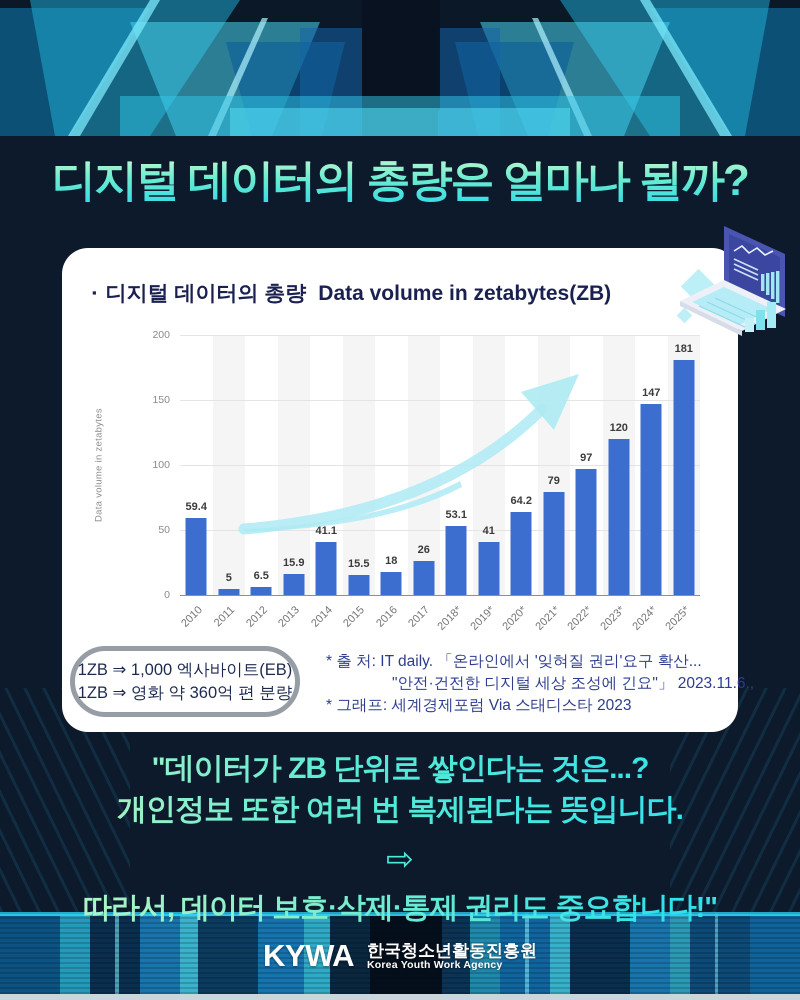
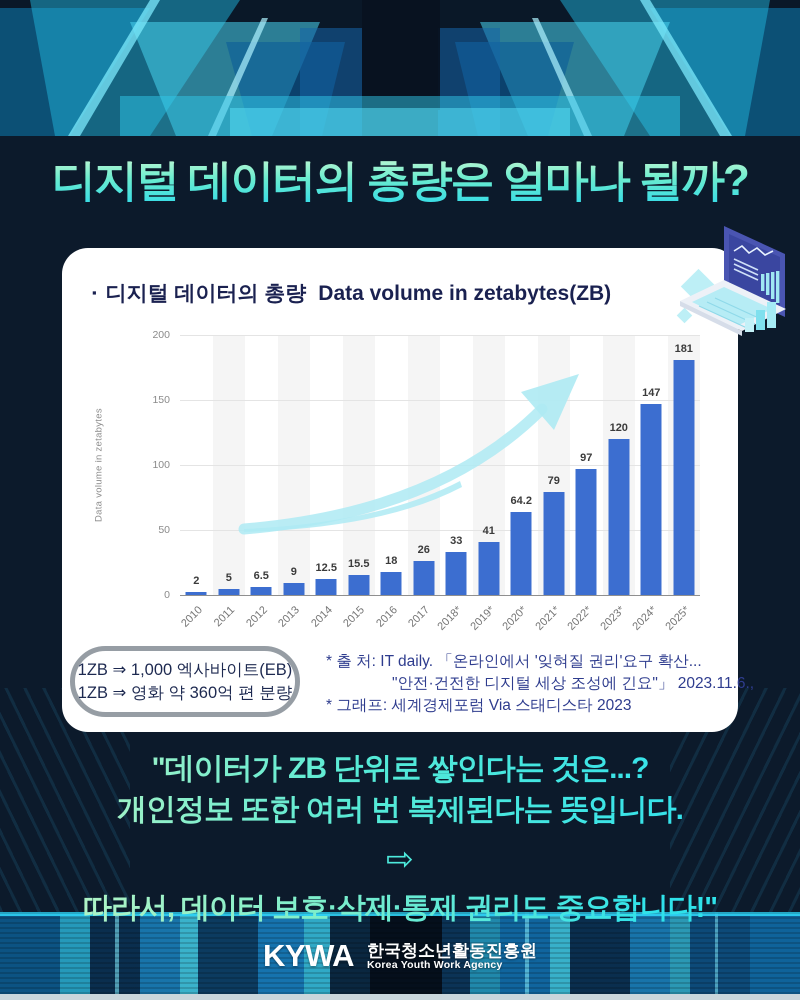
2010: 59.4 -> 2
2013: 15.9 -> 9
2014: 41.1 -> 12.5
2018*: 53.1 -> 33
